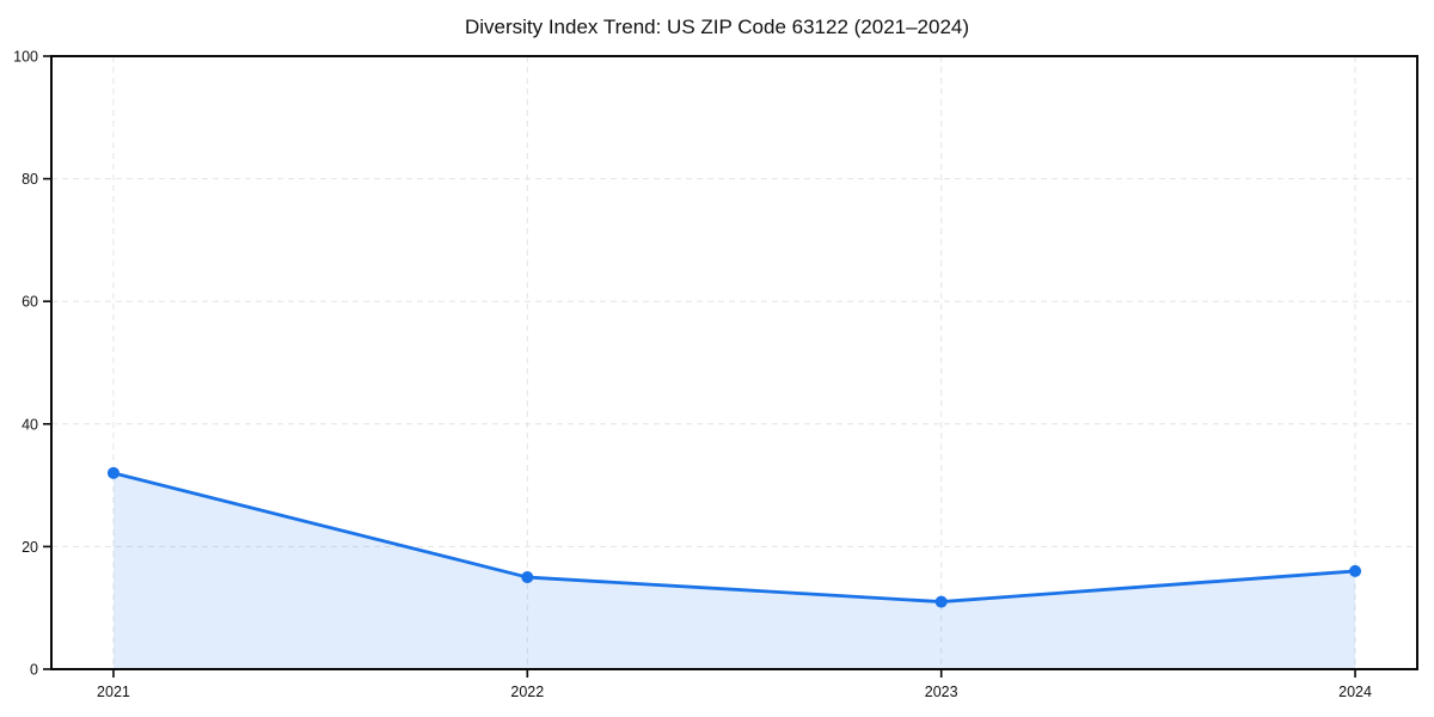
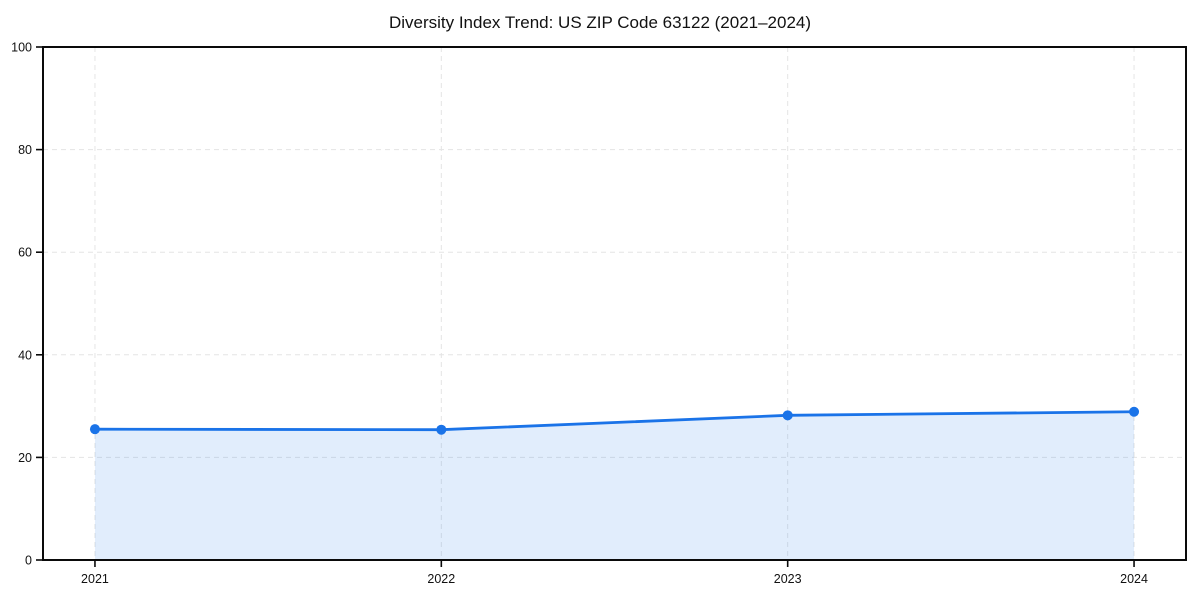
2021: 32 -> 26
2022: 15 -> 25
2023: 11 -> 28
2024: 16 -> 29
